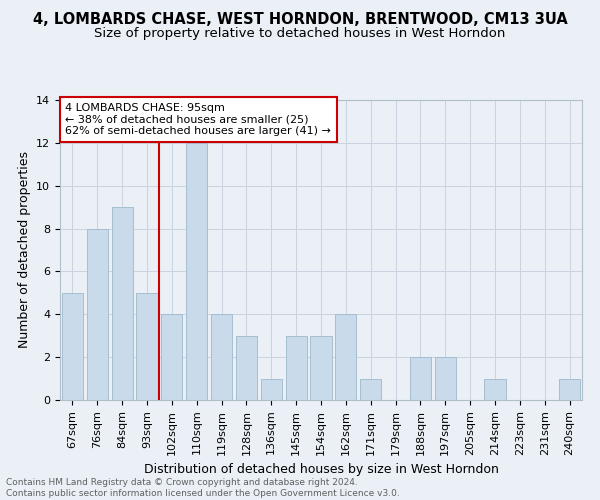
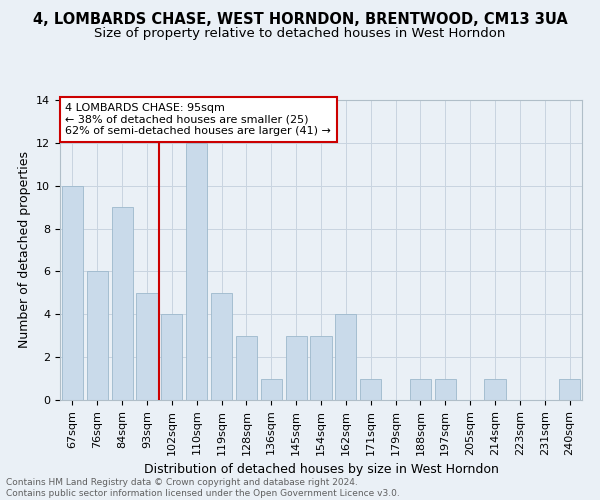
67sqm: 5 -> 10
76sqm: 8 -> 6
119sqm: 4 -> 5
188sqm: 2 -> 1
197sqm: 2 -> 1
